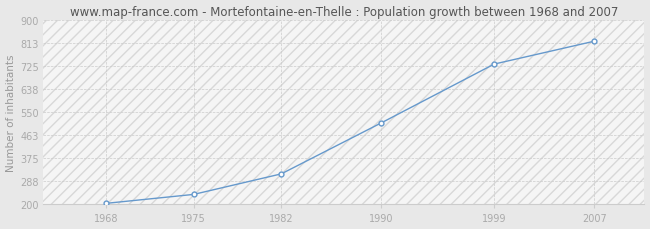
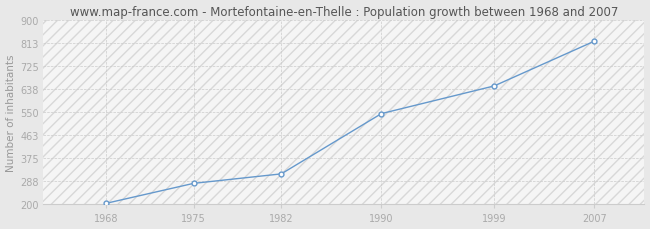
1975: 238 -> 280
1990: 510 -> 545
1999: 733 -> 650
